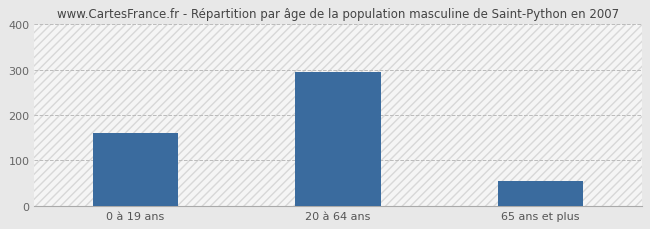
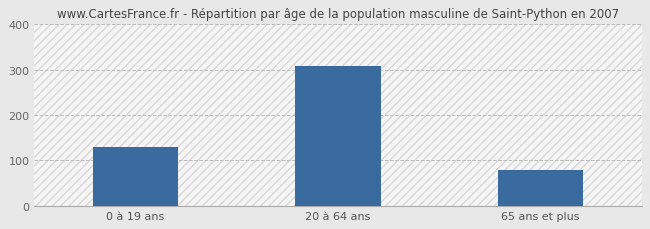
0 à 19 ans: 160 -> 130
20 à 64 ans: 295 -> 308
65 ans et plus: 55 -> 80
